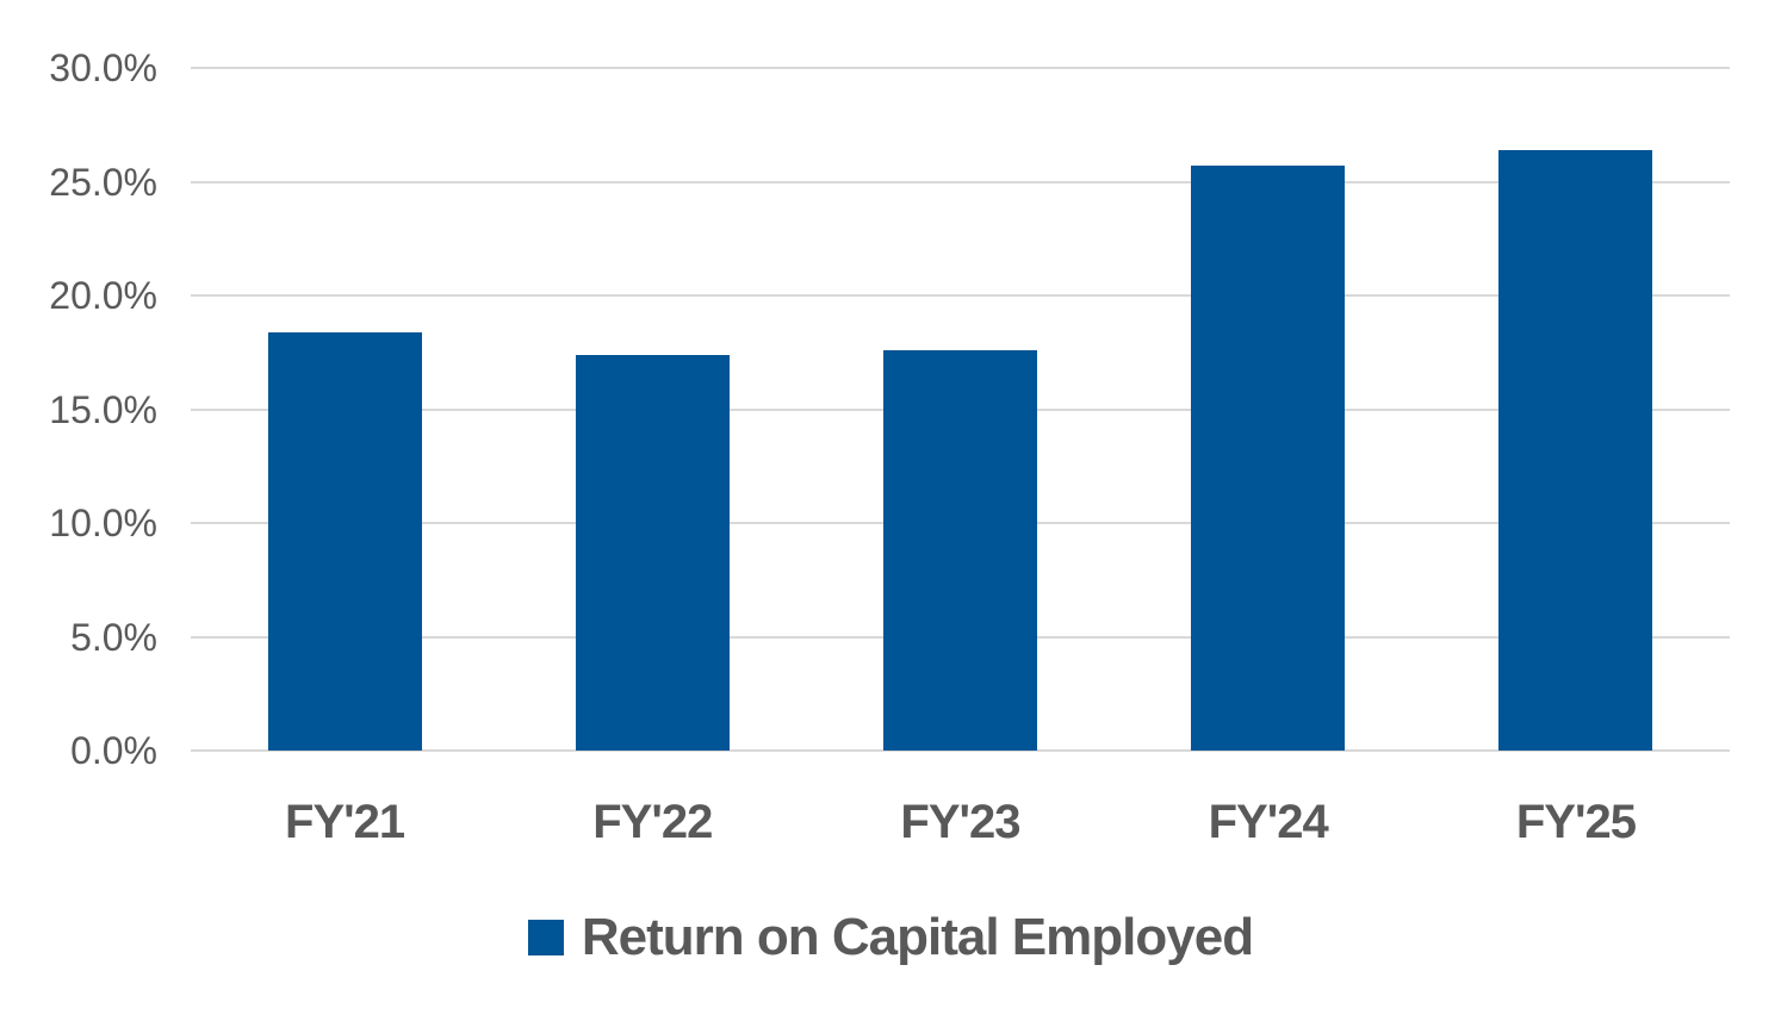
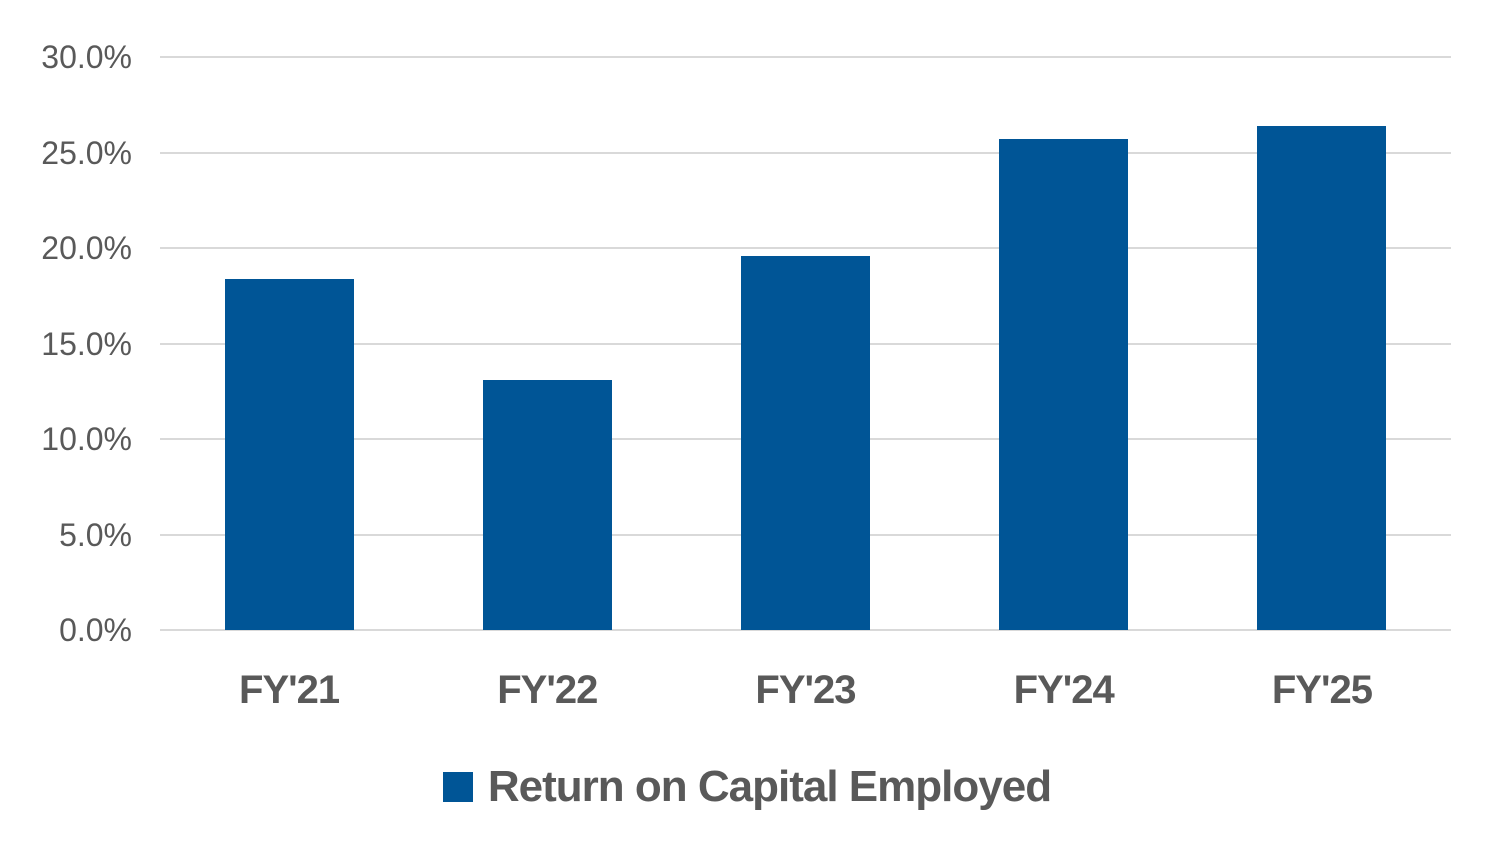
FY'22: 17.4% -> 13.1%
FY'23: 17.6% -> 19.6%
